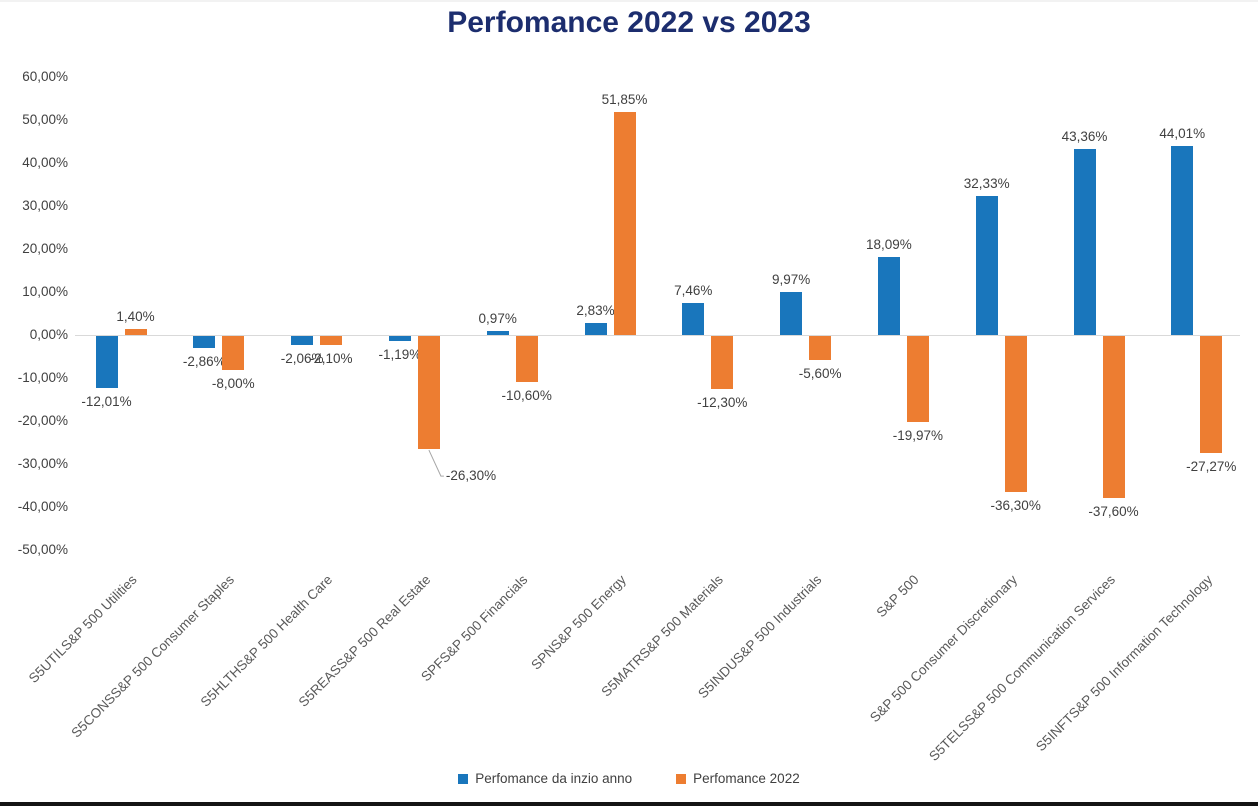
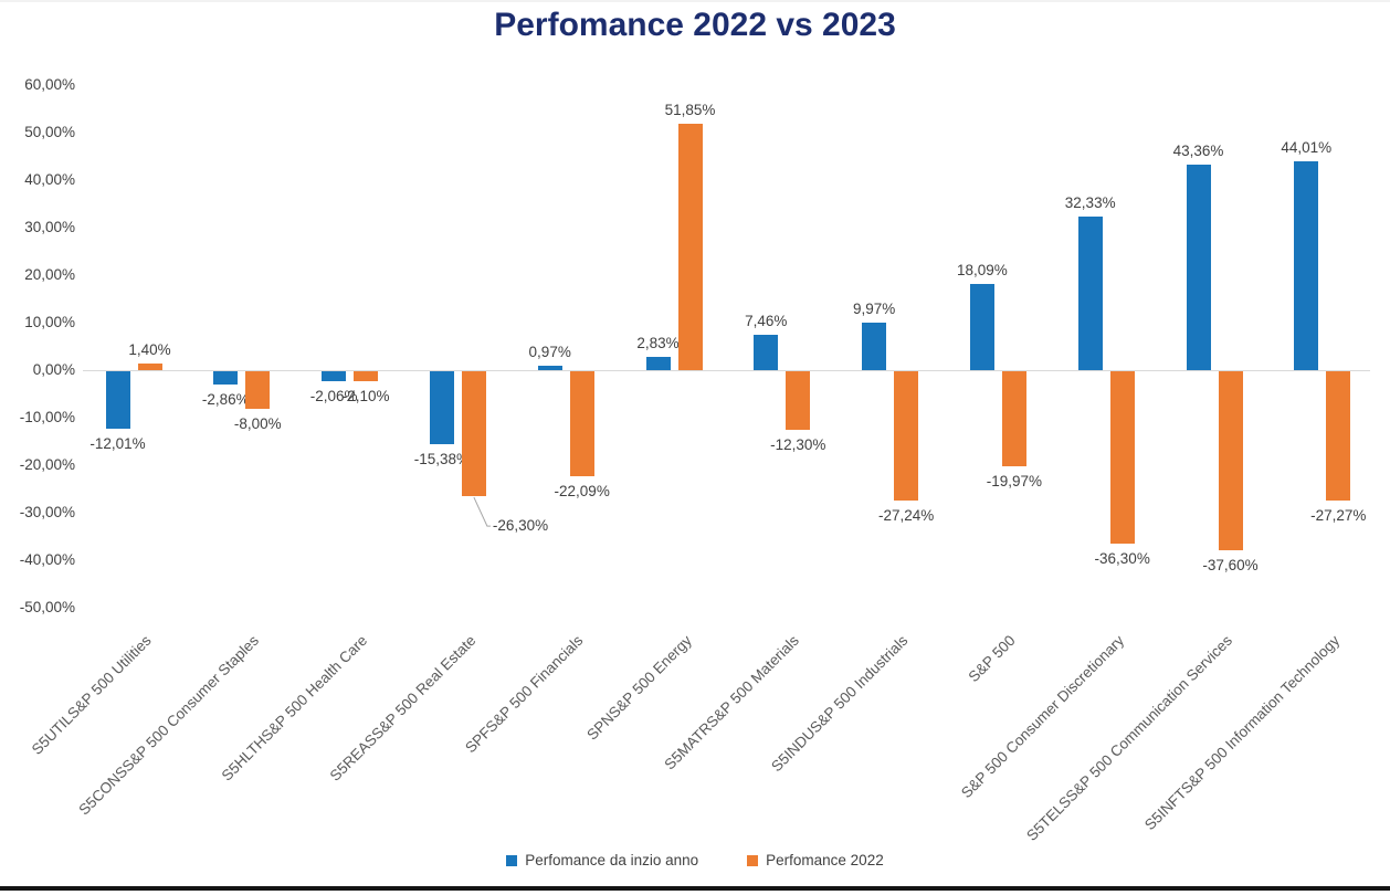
Perfomance da inzio anno/S5REASS&P 500 Real Estate: -1,19% -> -15,38%
Perfomance 2022/SPFS&P 500 Financials: -10,60% -> -22,09%
Perfomance 2022/S5INDUS&P 500 Industrials: -5,60% -> -27,24%
